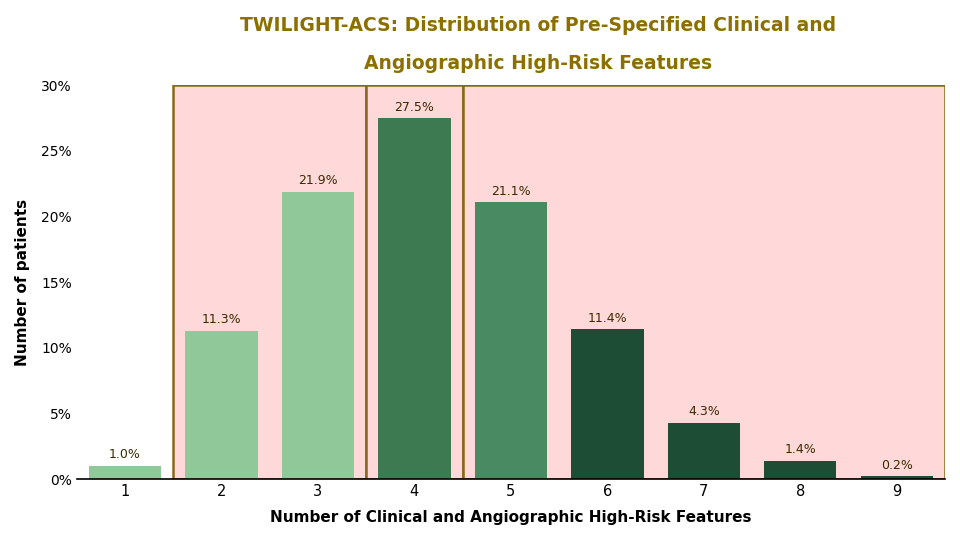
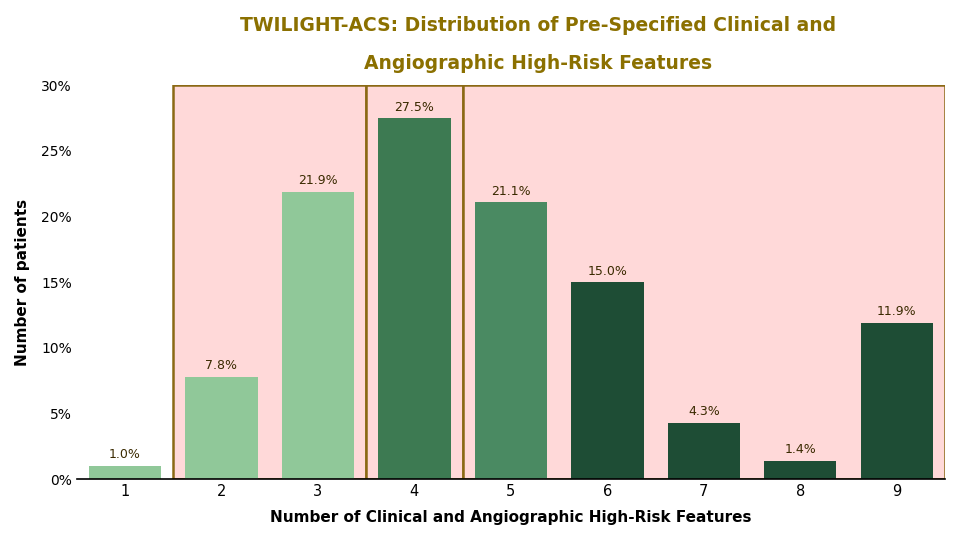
2: 11.3% -> 7.8%
6: 11.4% -> 15.0%
9: 0.2% -> 11.9%
